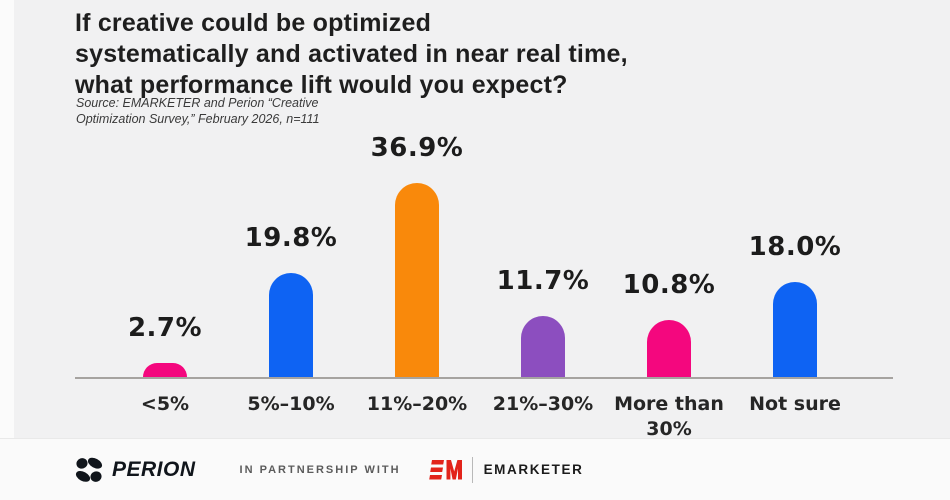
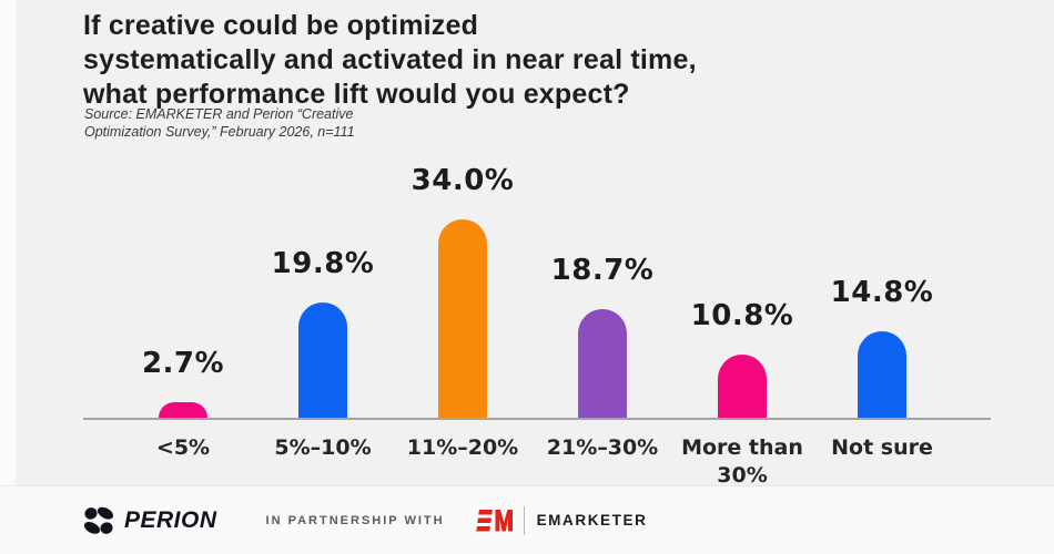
11%–20%: 36.9% -> 34.0%
21%–30%: 11.7% -> 18.7%
Not sure: 18.0% -> 14.8%
